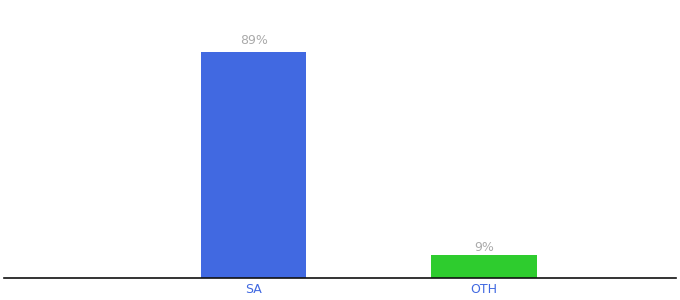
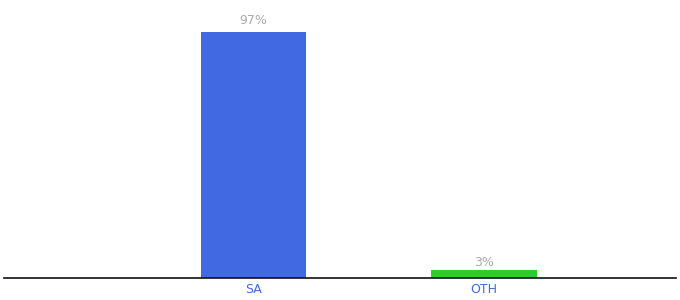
SA: 89% -> 97%
OTH: 9% -> 3%
